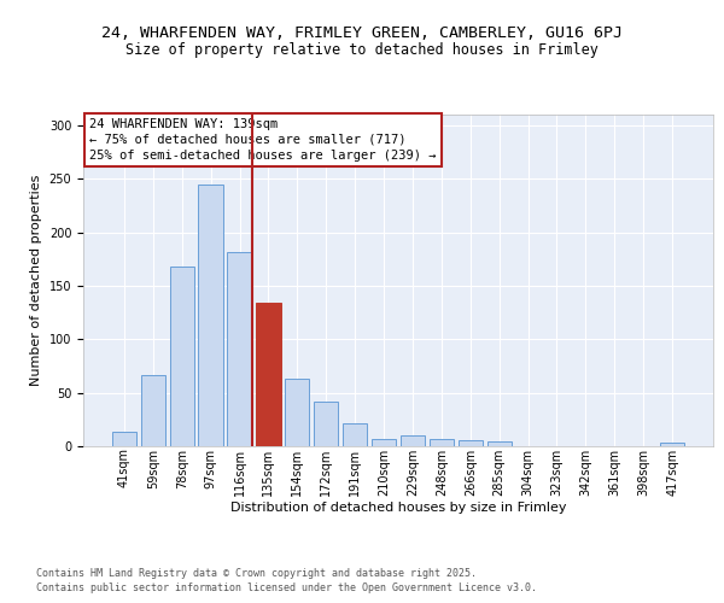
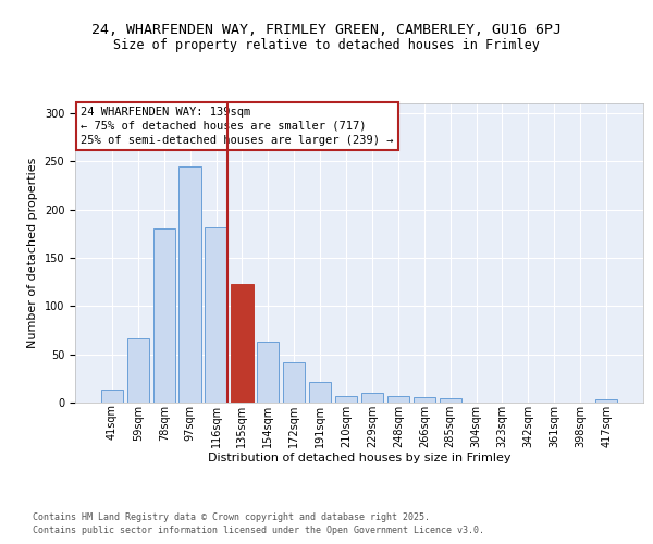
78sqm: 168 -> 180
135sqm: 134 -> 123
